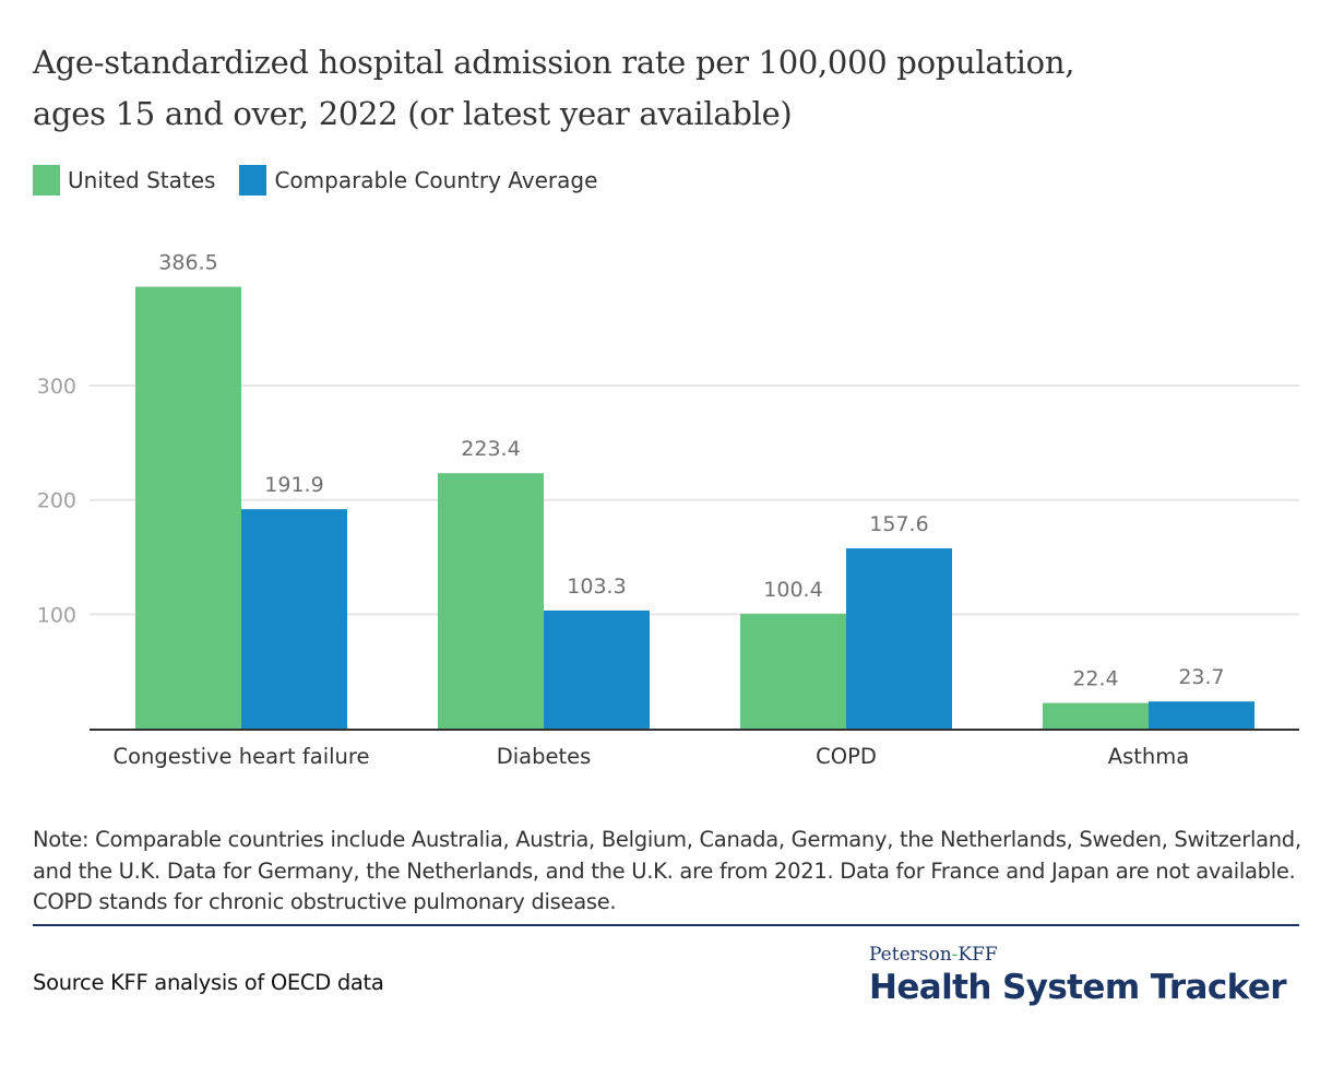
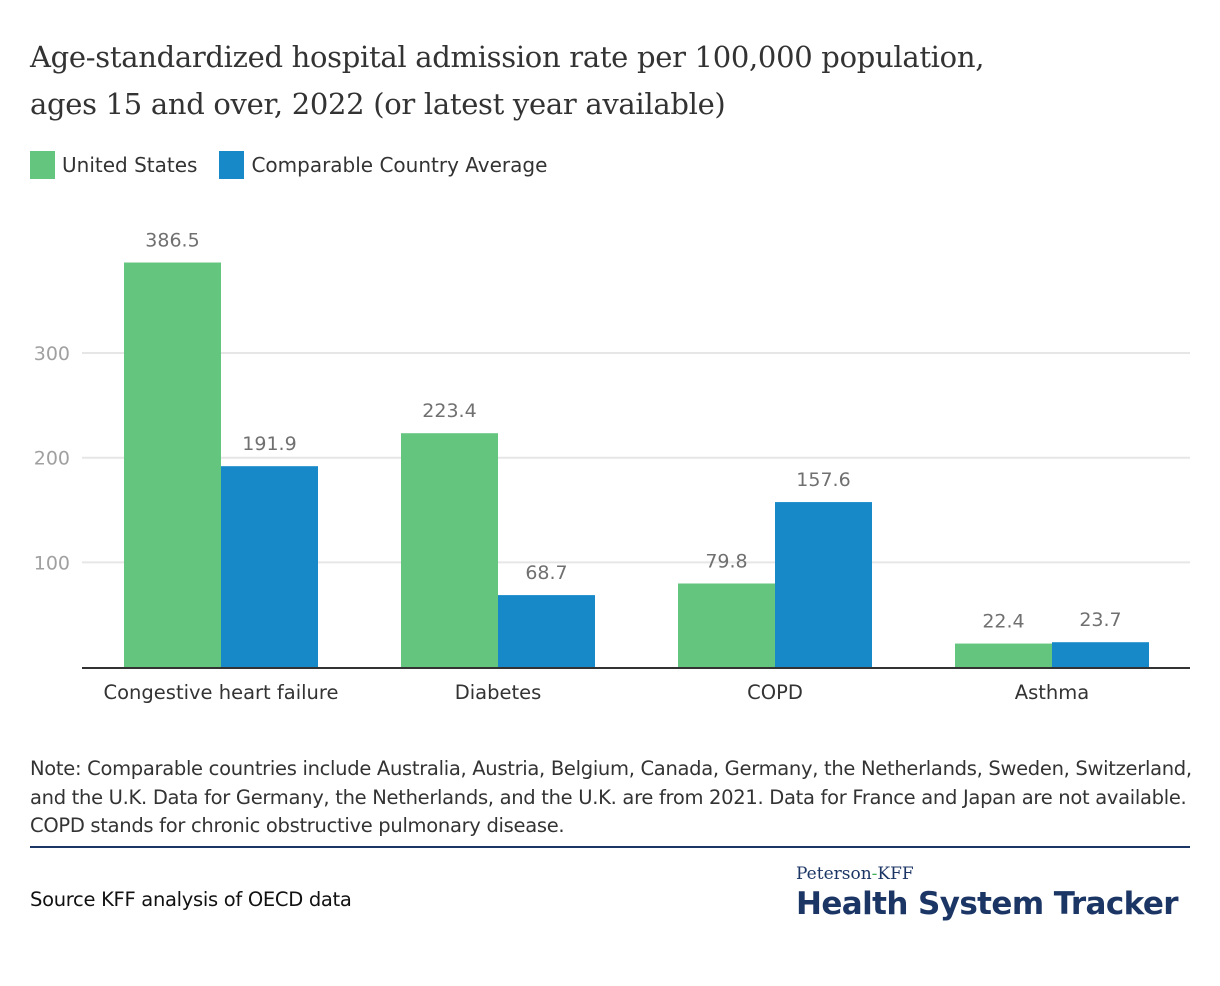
Comparable Country Average/Diabetes: 103.3 -> 68.7
United States/COPD: 100.4 -> 79.8
